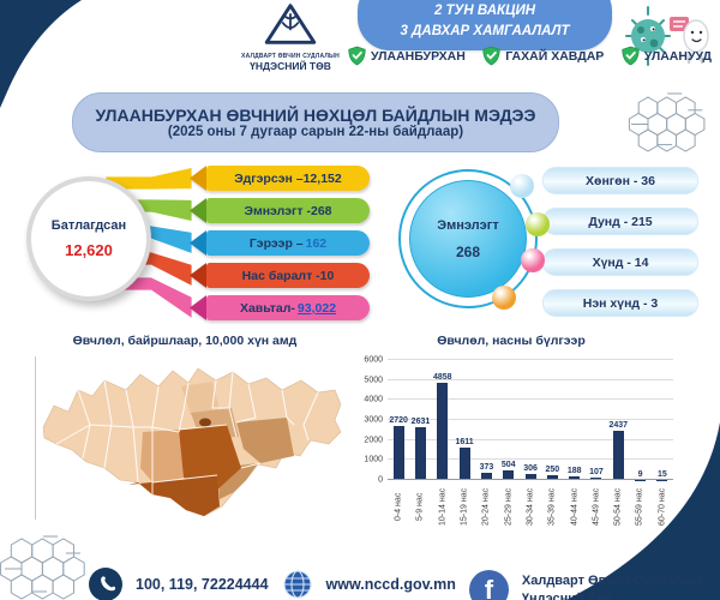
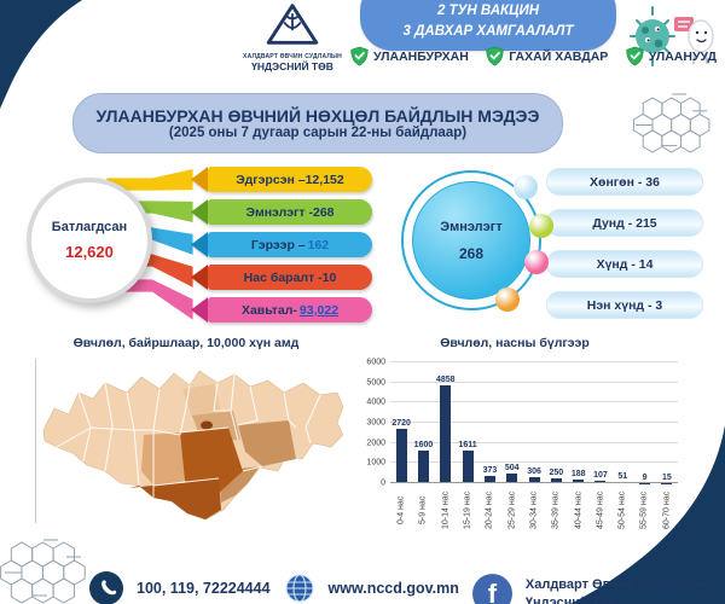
5-9 нас: 2631 -> 1600
50-54 нас: 2437 -> 51
